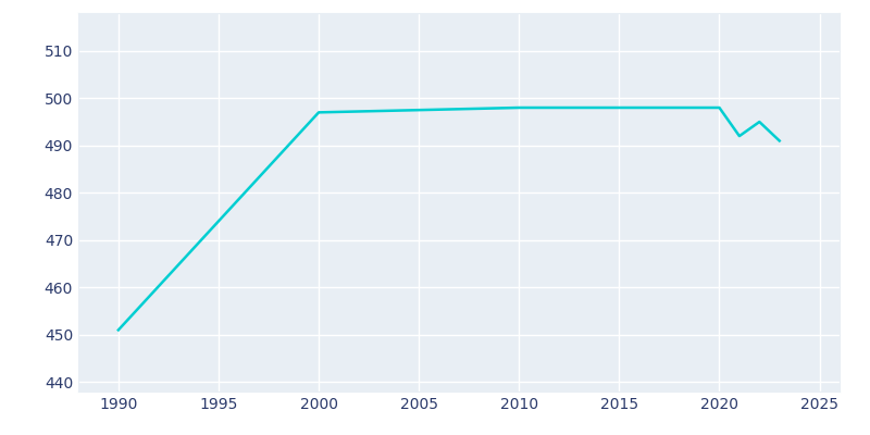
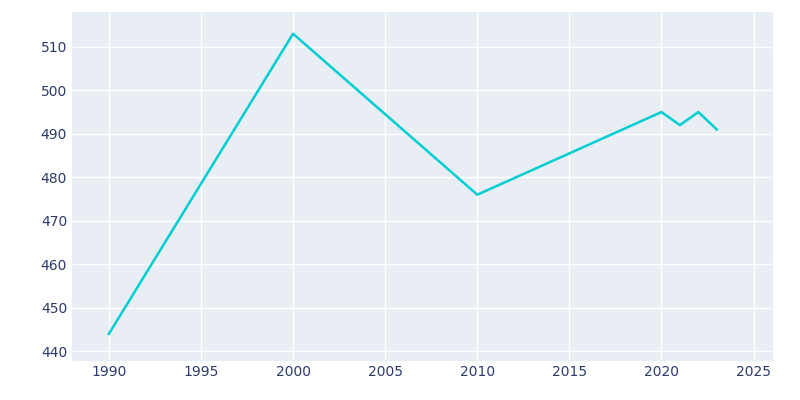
1990: 451 -> 444
2000: 497 -> 513
2010: 498 -> 476
2020: 498 -> 495
